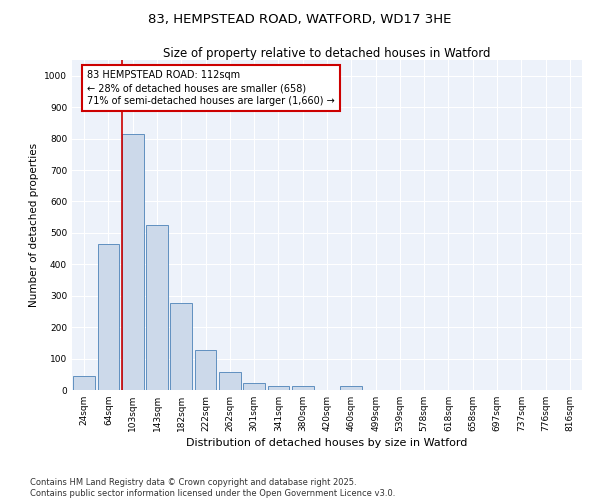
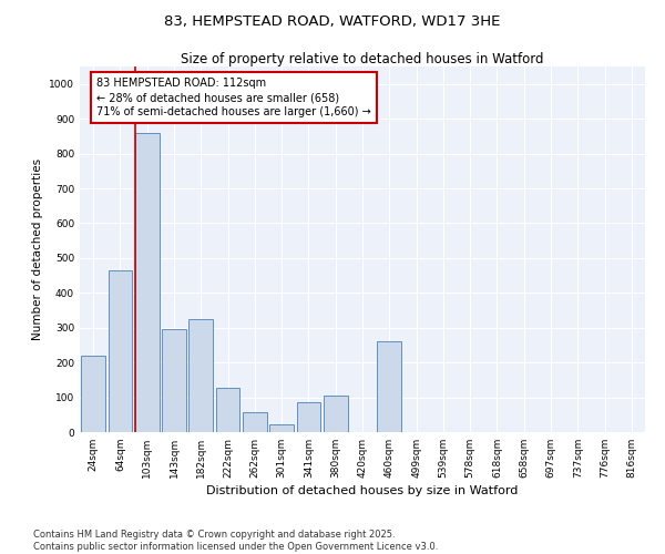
24sqm: 46 -> 220
103sqm: 815 -> 860
143sqm: 525 -> 295
182sqm: 278 -> 325
341sqm: 14 -> 85
380sqm: 14 -> 105
460sqm: 12 -> 260
